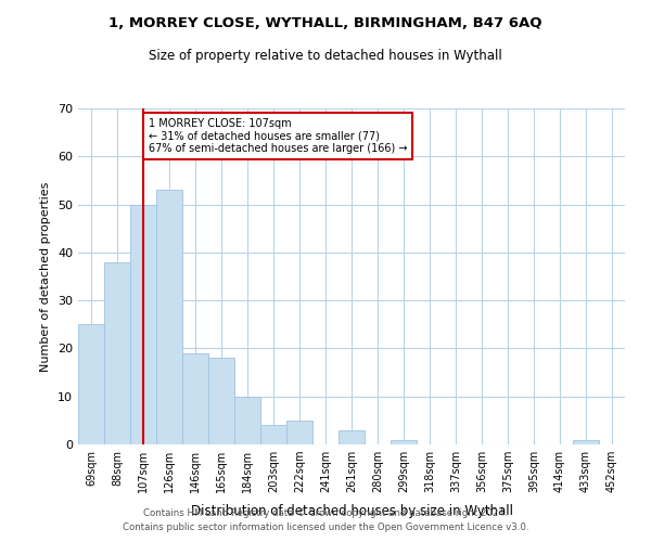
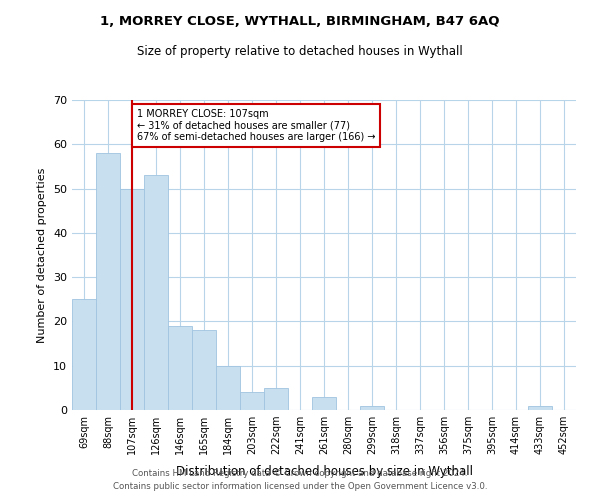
88sqm: 38 -> 58
